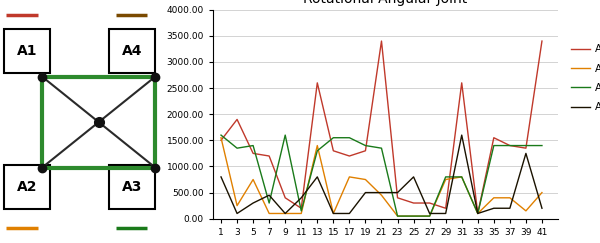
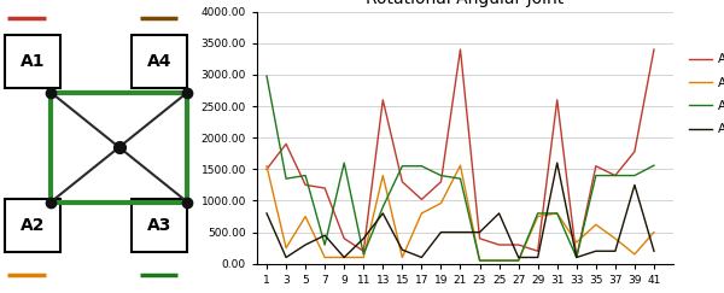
A3/1: 1600 -> 2980
A3/13: 1300 -> 900
A4/15: 100 -> 220
A1/17: 1200 -> 1020
A2/19: 750 -> 960
A2/21: 450 -> 1560
A2/33: 100 -> 340
A2/35: 400 -> 620
A1/39: 1350 -> 1780
A3/41: 1400 -> 1560
